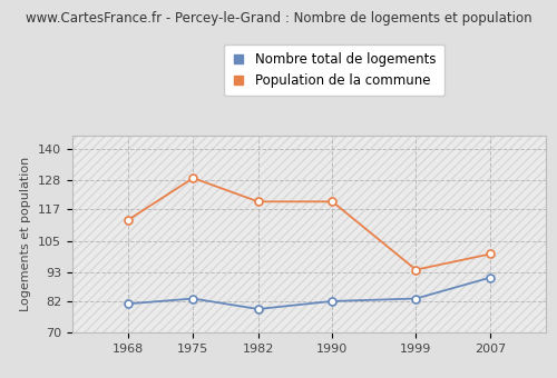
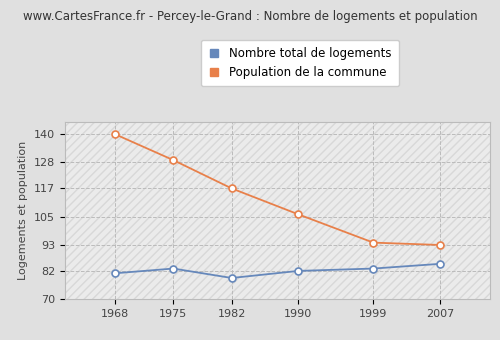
Population de la commune/1968: 113 -> 140
Population de la commune/1982: 120 -> 117
Population de la commune/1990: 120 -> 106
Nombre total de logements/2007: 91 -> 85
Population de la commune/2007: 100 -> 93
